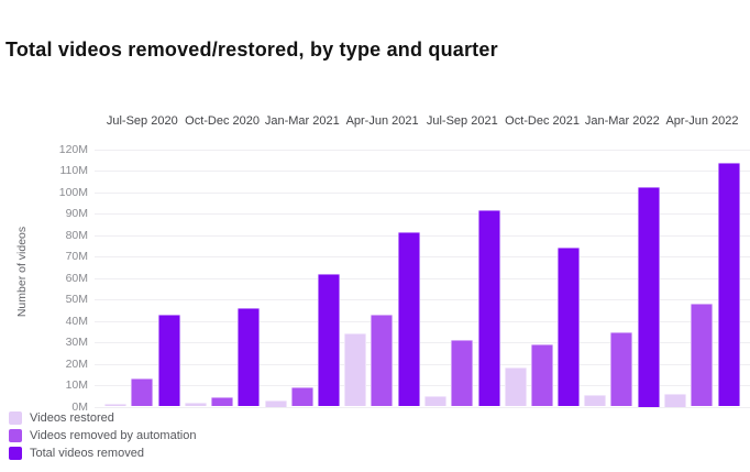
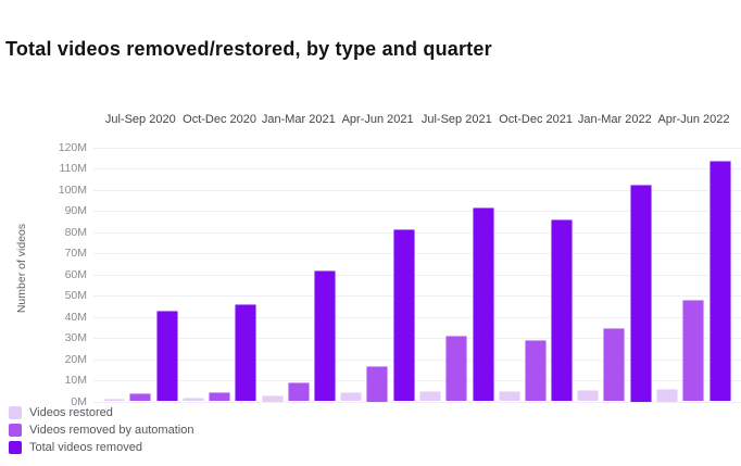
Videos removed by automation/Jul-Sep 2020: 13M -> 4M
Videos restored/Apr-Jun 2021: 34M -> 4M
Videos removed by automation/Apr-Jun 2021: 43M -> 17M
Videos restored/Oct-Dec 2021: 18M -> 5M
Total videos removed/Oct-Dec 2021: 74M -> 86M
